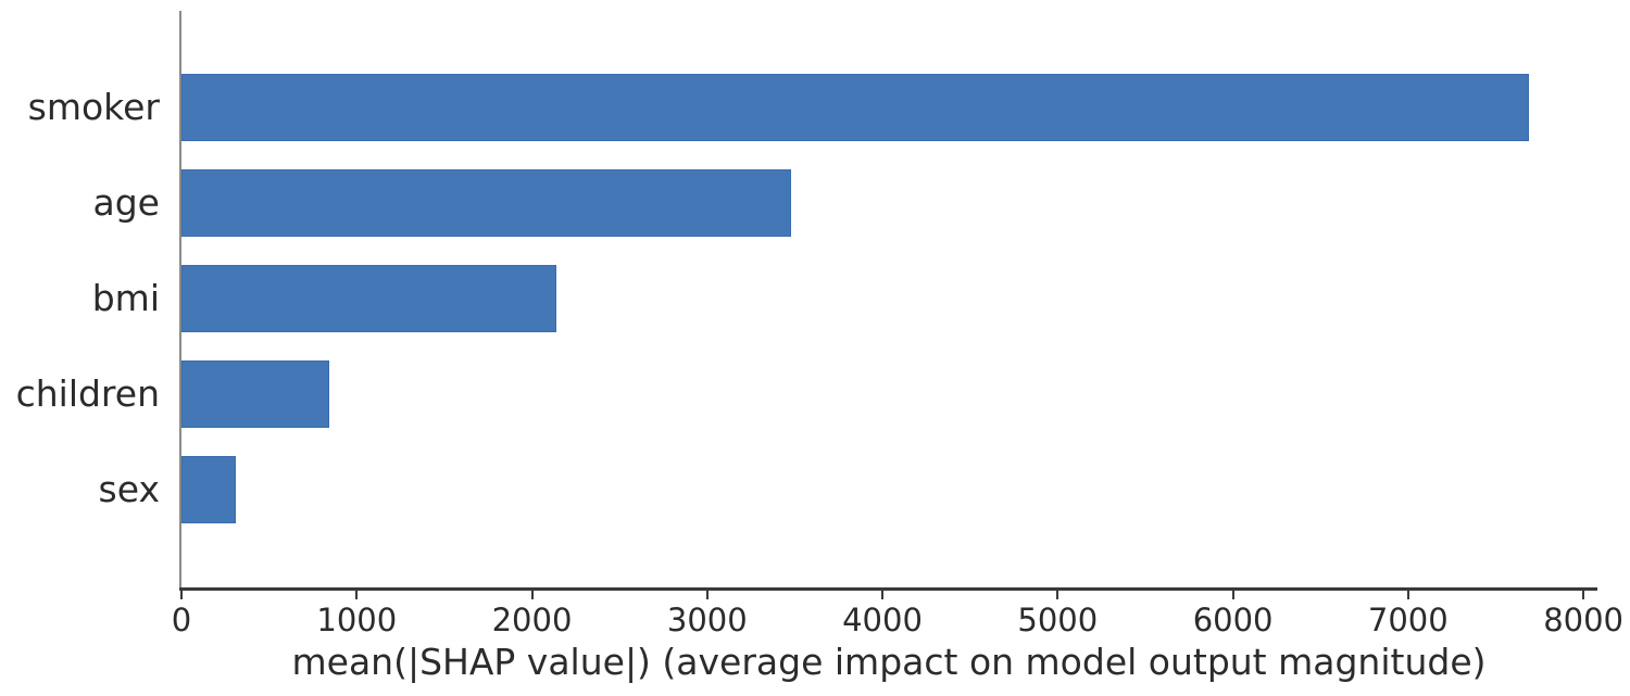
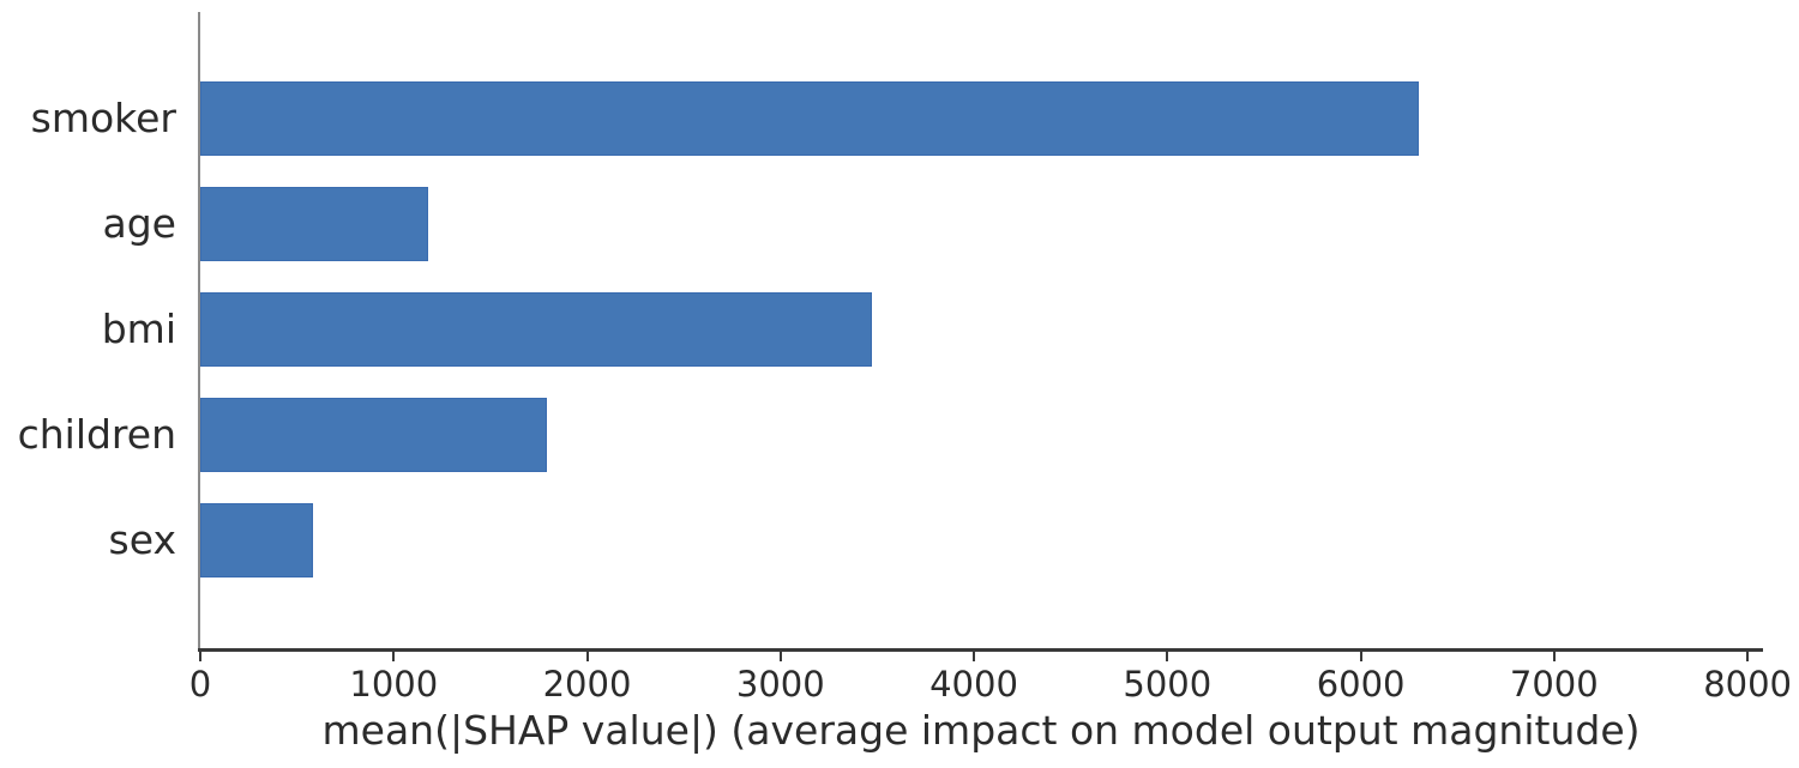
smoker: 7690 -> 6300
age: 3480 -> 1180
bmi: 2140 -> 3470
children: 840 -> 1790
sex: 310 -> 580
